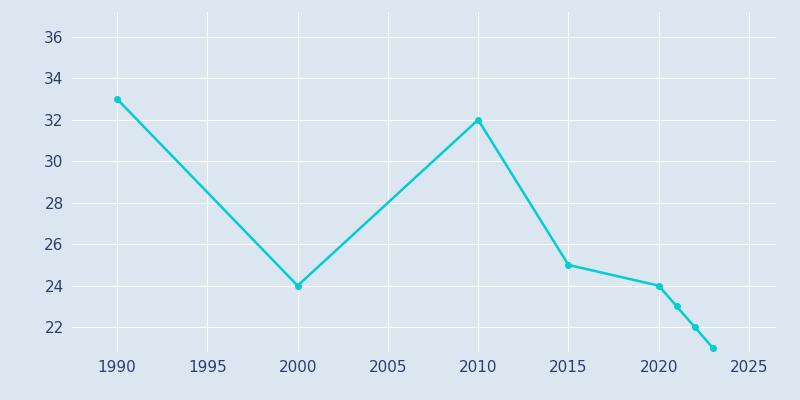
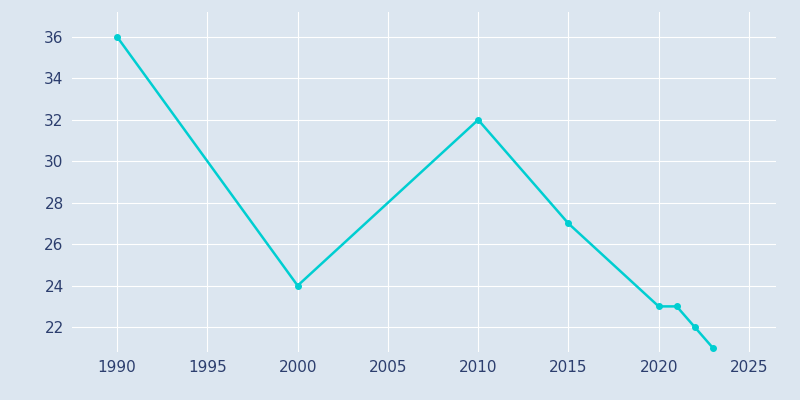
1990: 33 -> 36
2015: 25 -> 27
2020: 24 -> 23
